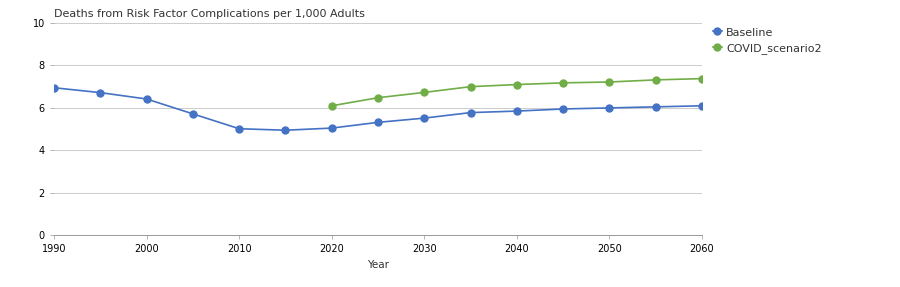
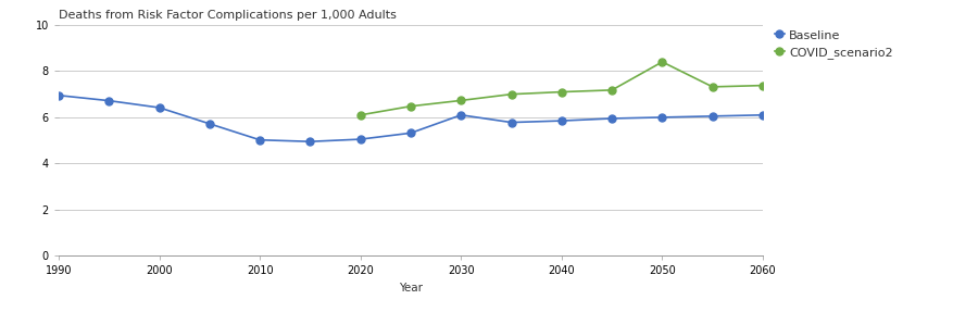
Baseline/2030: 5.52 -> 6.10
COVID_scenario2/2050: 7.22 -> 8.40
